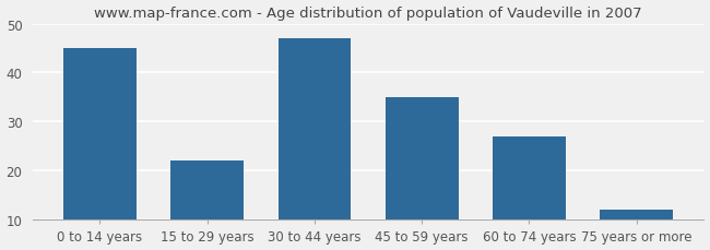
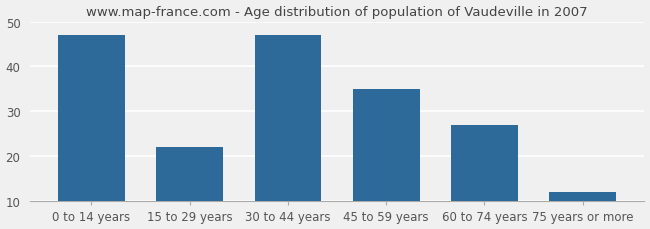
0 to 14 years: 45 -> 47
